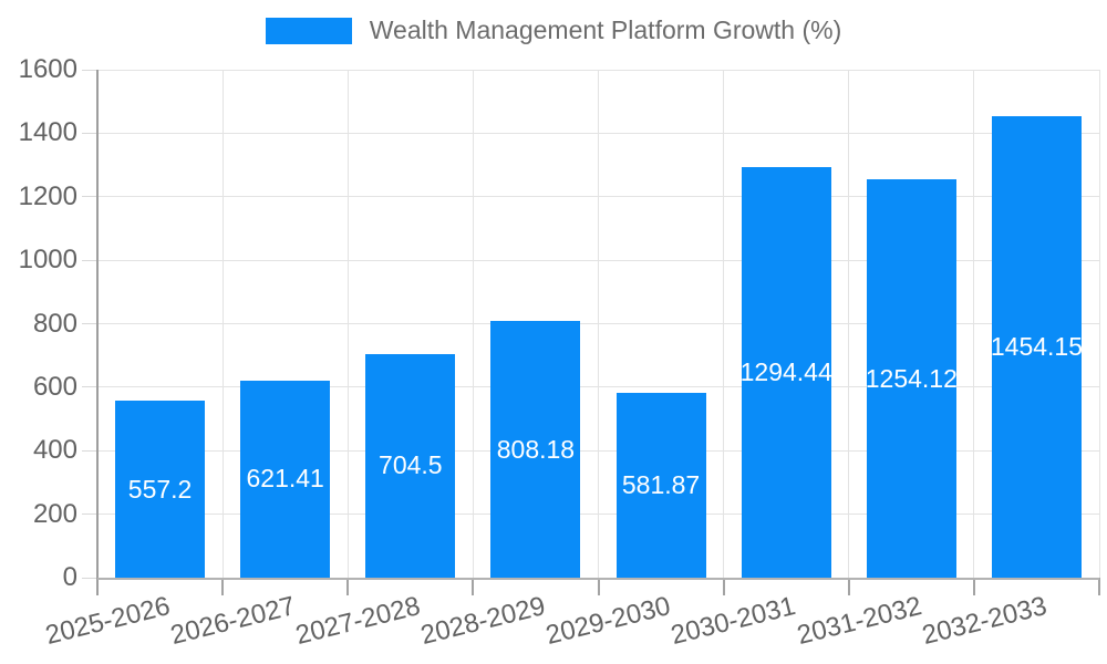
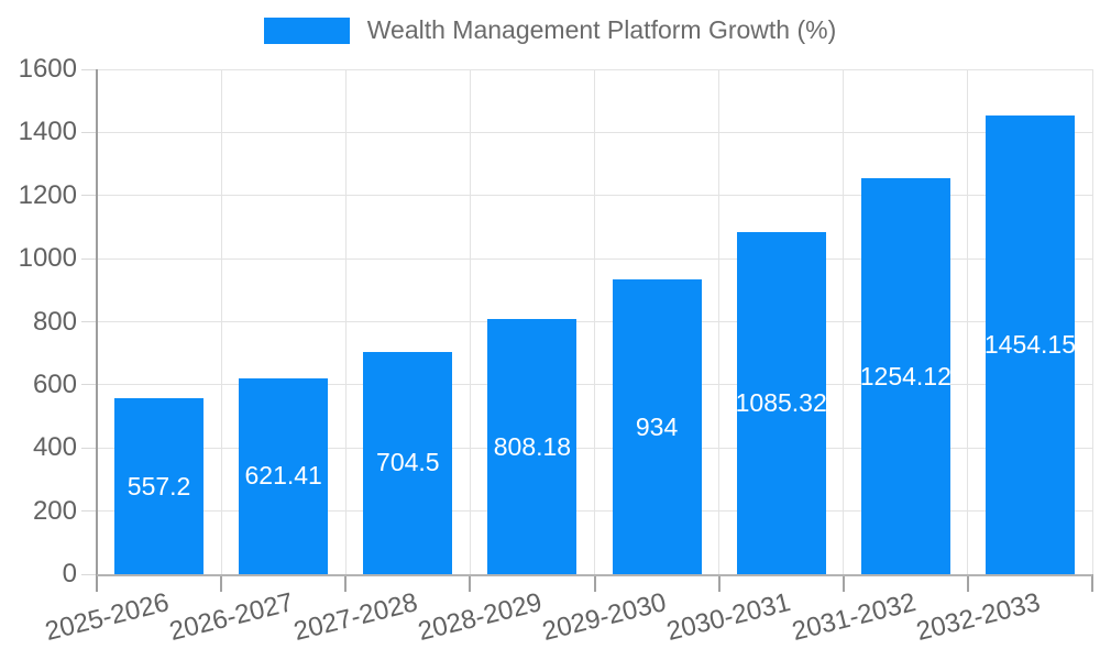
2029-2030: 581.87 -> 934
2030-2031: 1294.44 -> 1085.32
